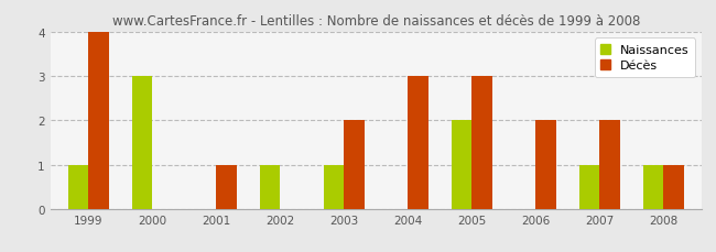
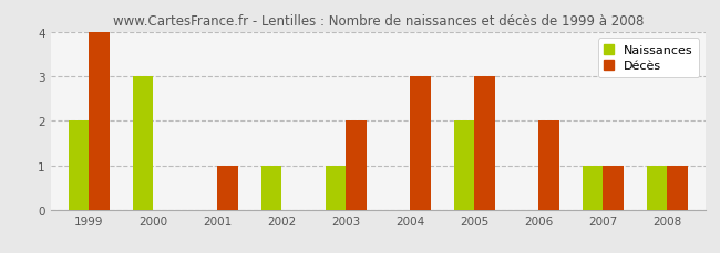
Naissances/1999: 1 -> 2
Décès/2007: 2 -> 1
